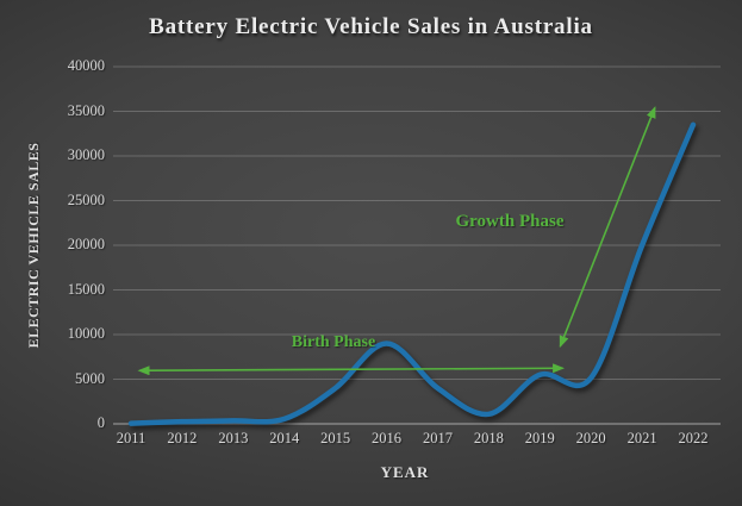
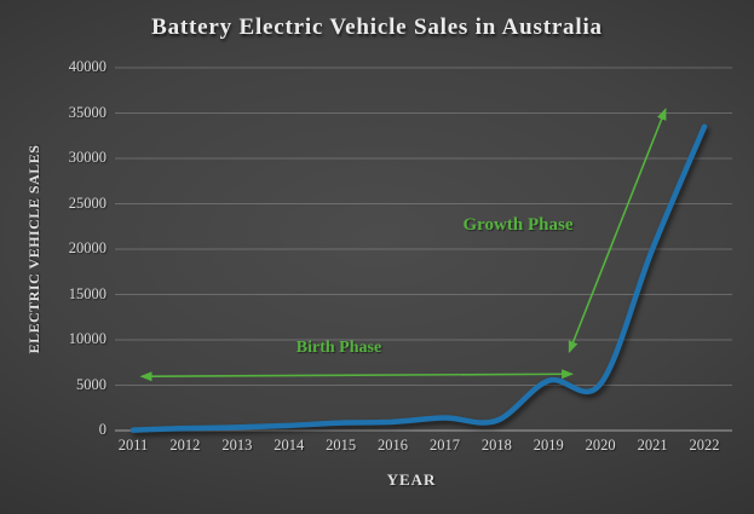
2015: 4000 -> 1000
2016: 9000 -> 1000
2017: 4000 -> 1000
